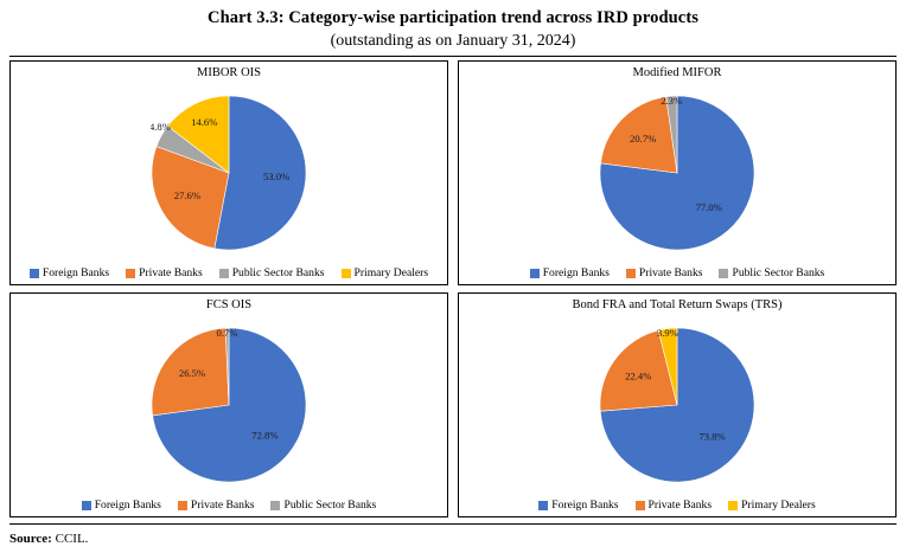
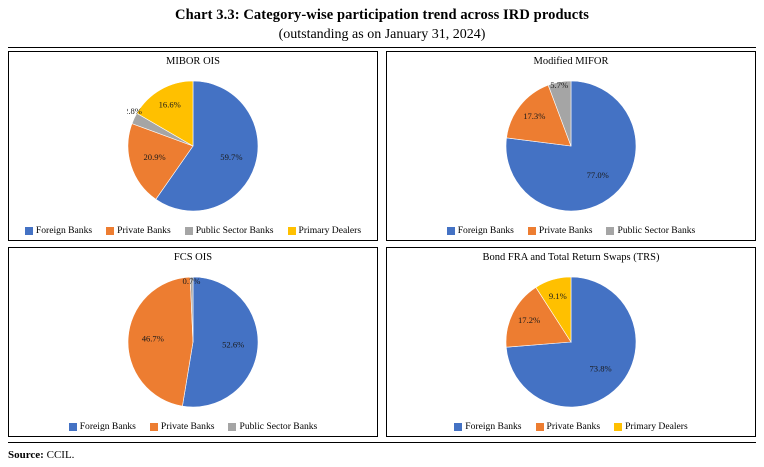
MIBOR OIS/Foreign Banks: 53.0% -> 59.7%
MIBOR OIS/Private Banks: 27.6% -> 20.9%
MIBOR OIS/Public Sector Banks: 4.8% -> 2.8%
MIBOR OIS/Primary Dealers: 14.6% -> 16.6%
Modified MIFOR/Private Banks: 20.7% -> 17.3%
Modified MIFOR/Public Sector Banks: 2.3% -> 5.7%
FCS OIS/Foreign Banks: 72.8% -> 52.6%
FCS OIS/Private Banks: 26.5% -> 46.7%
Bond FRA and Total Return Swaps (TRS)/Private Banks: 22.4% -> 17.2%
Bond FRA and Total Return Swaps (TRS)/Primary Dealers: 3.9% -> 9.1%
